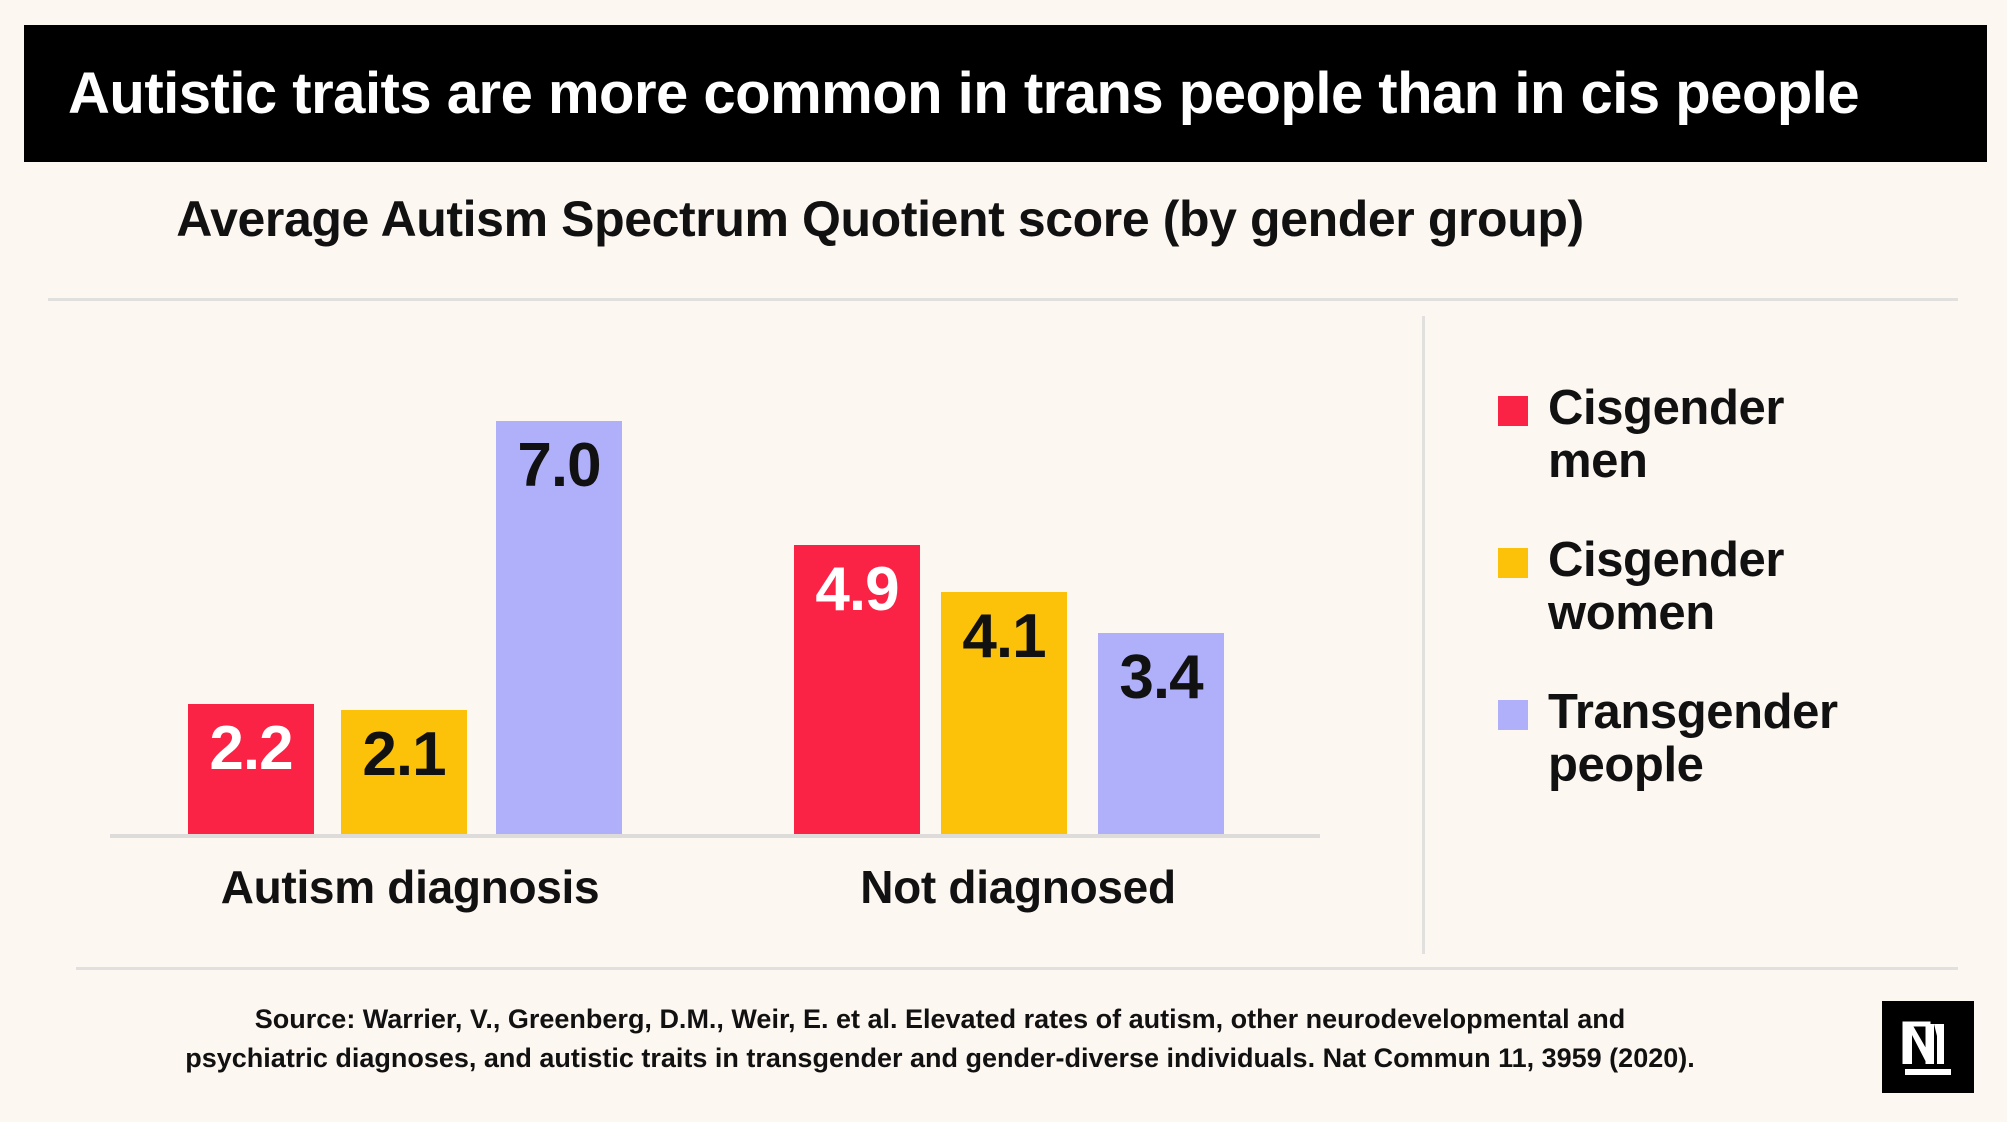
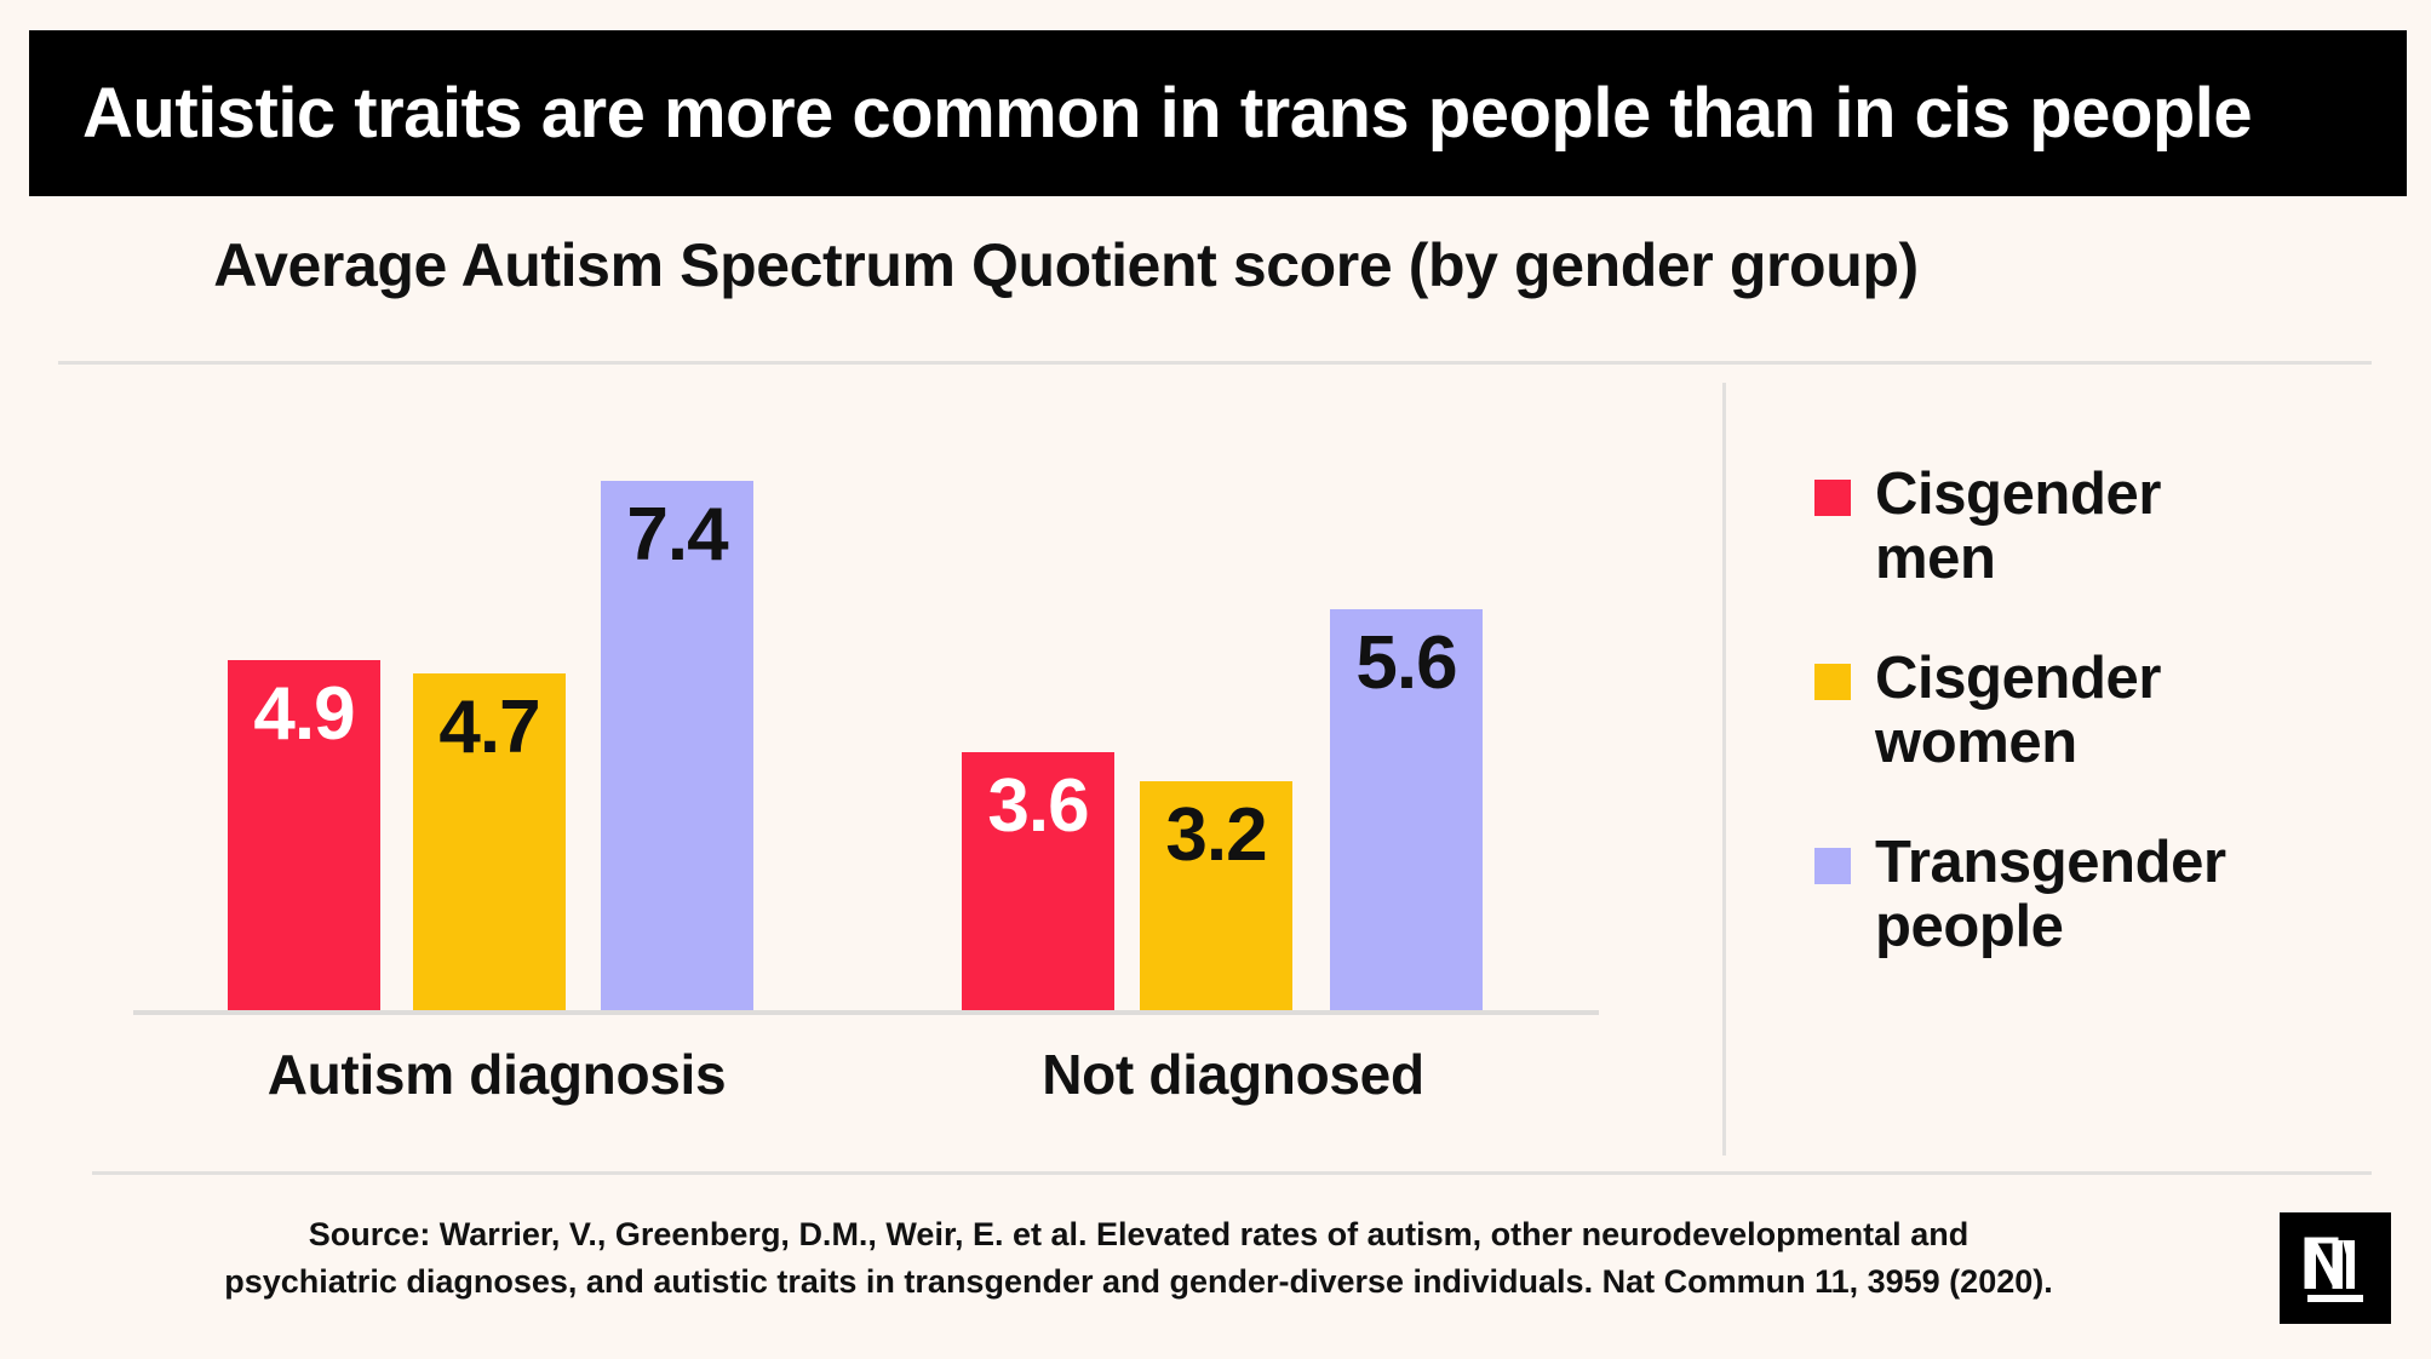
Cisgender men/Autism diagnosis: 2.2 -> 4.9
Cisgender women/Autism diagnosis: 2.1 -> 4.7
Transgender people/Autism diagnosis: 7.0 -> 7.4
Cisgender men/Not diagnosed: 4.9 -> 3.6
Cisgender women/Not diagnosed: 4.1 -> 3.2
Transgender people/Not diagnosed: 3.4 -> 5.6
